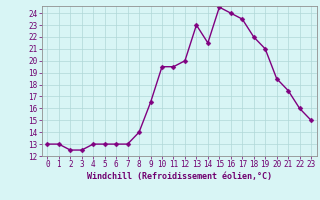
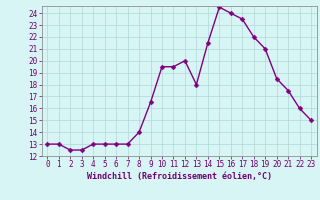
13: 23.0 -> 18.0
